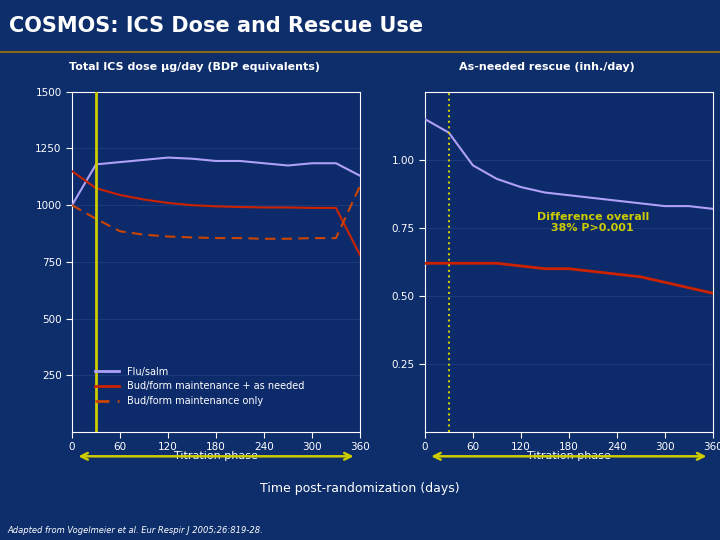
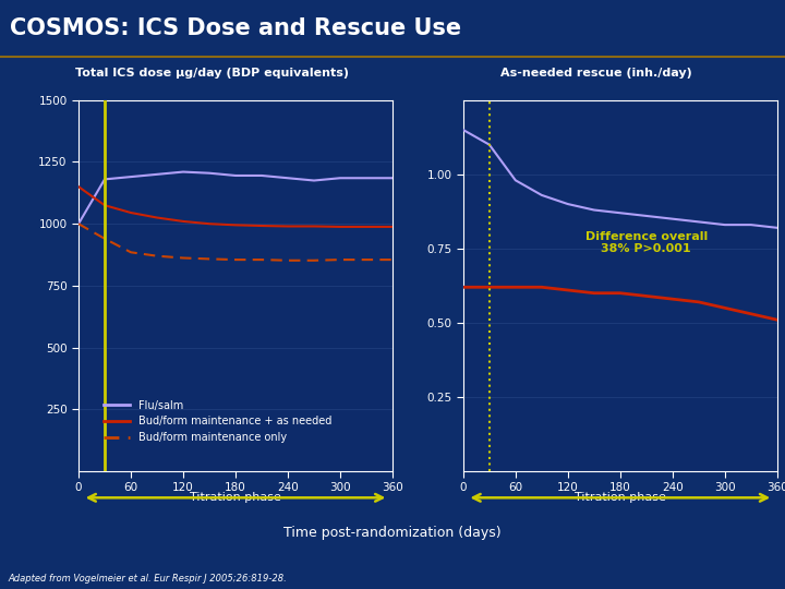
Flu/salm/360: 1130 -> 1185
Bud/form maintenance + as needed/360: 780 -> 988
Bud/form maintenance only/360: 1085 -> 855
